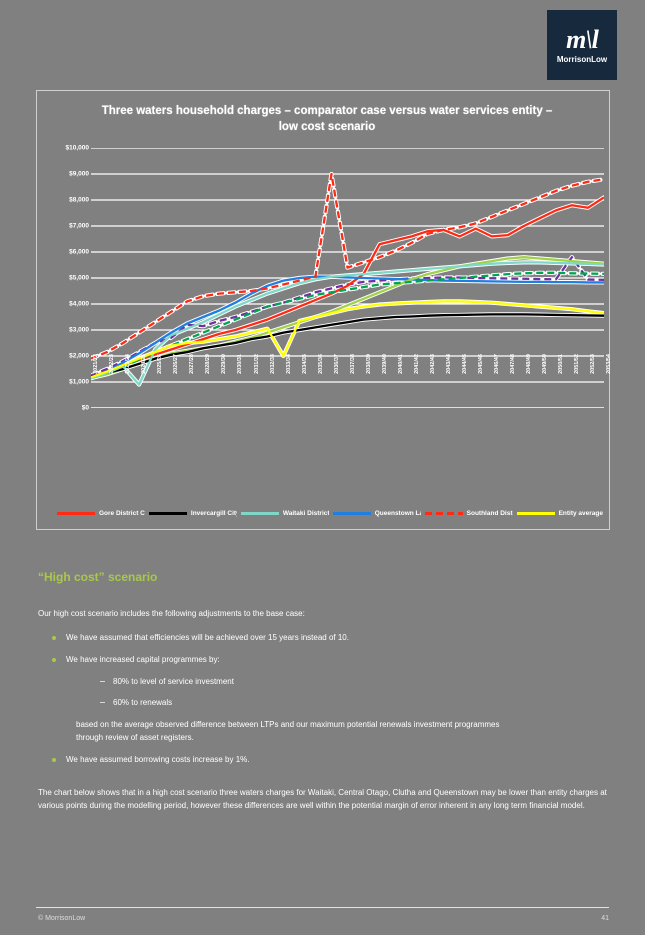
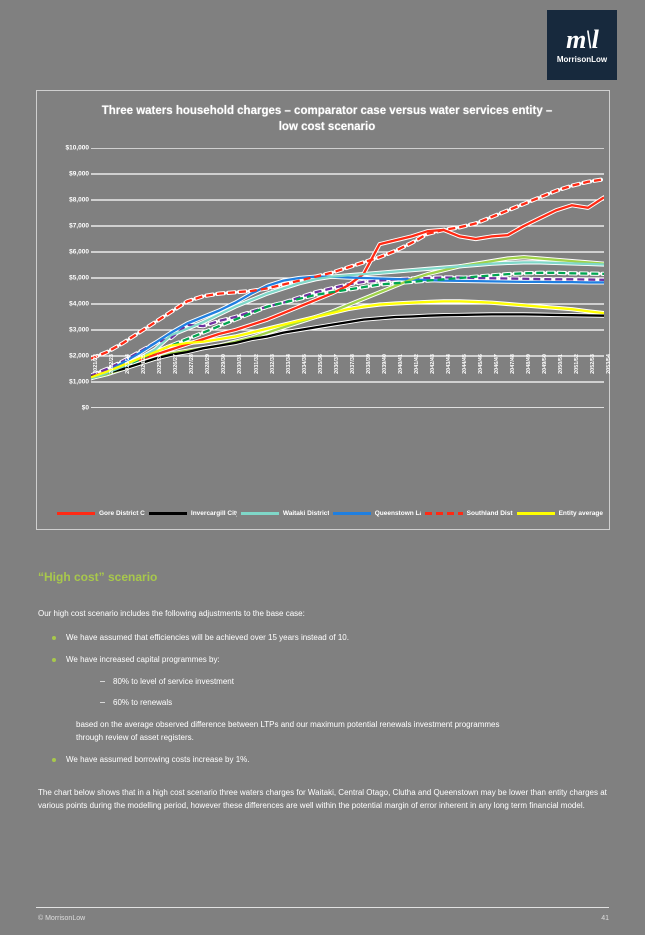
Waitaki District Council/2024/25: $900 -> $1900
Entity average/2033/34: $2000 -> $3200
Southland District Council/2036/37: $9000 -> $5200
Gore District Council/2045/46: $6900 -> $6500
Clutha District Council/2051/52: $5800 -> $5000
